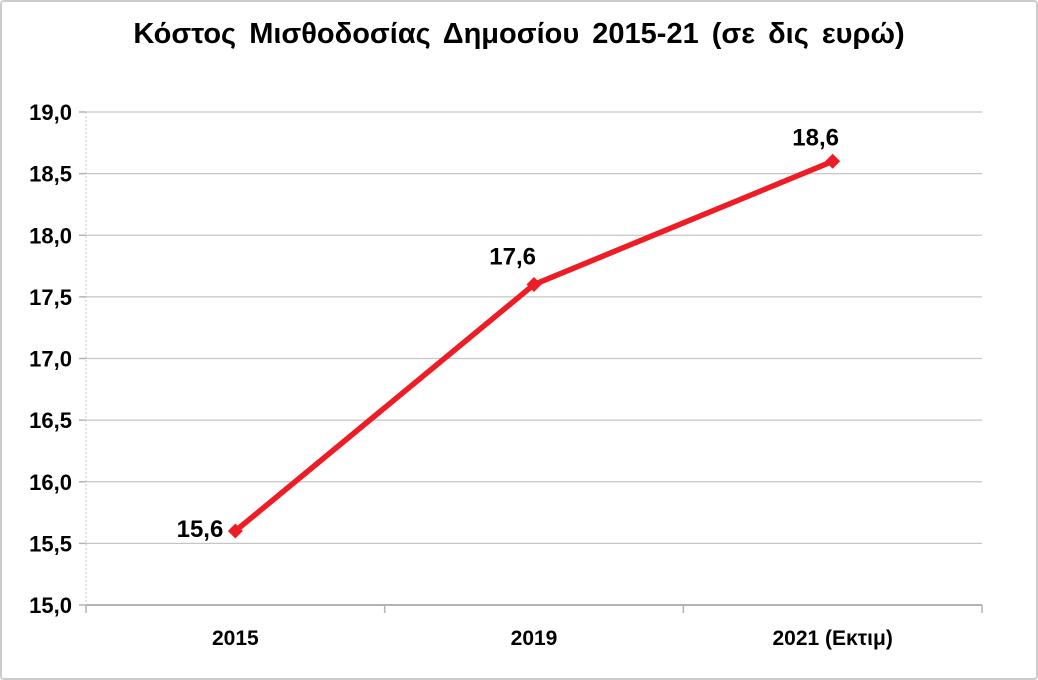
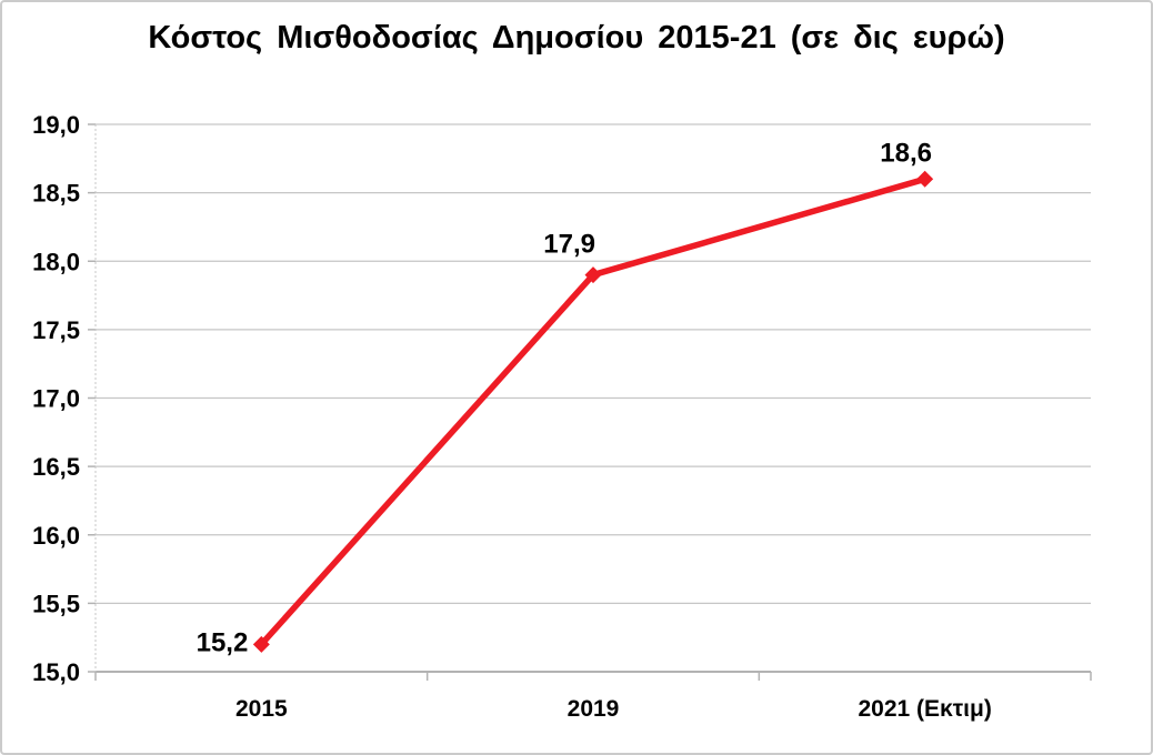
2015: 15,6 -> 15,2
2019: 17,6 -> 17,9
